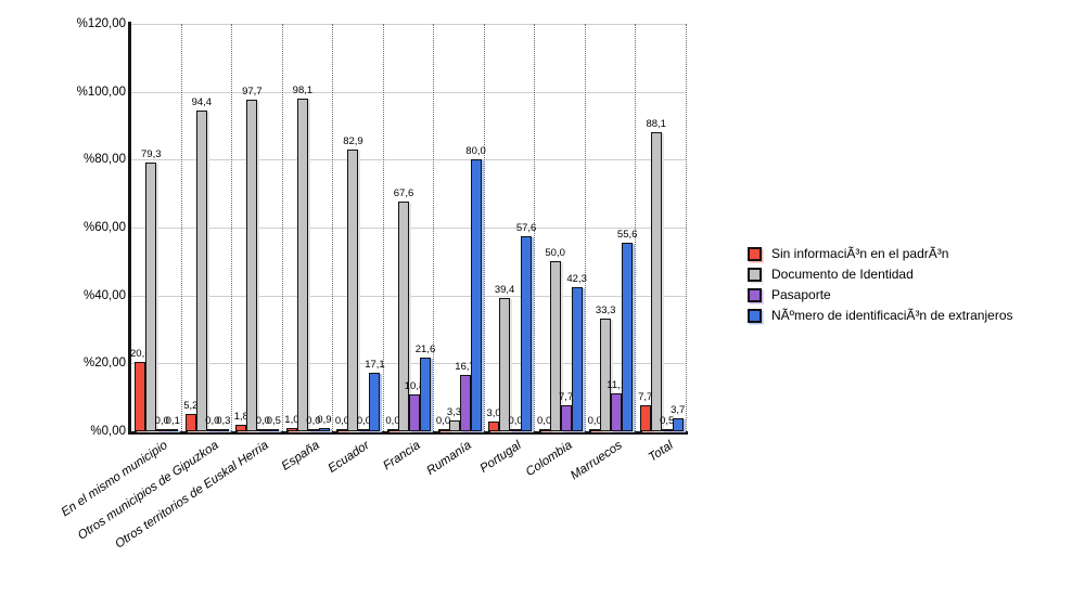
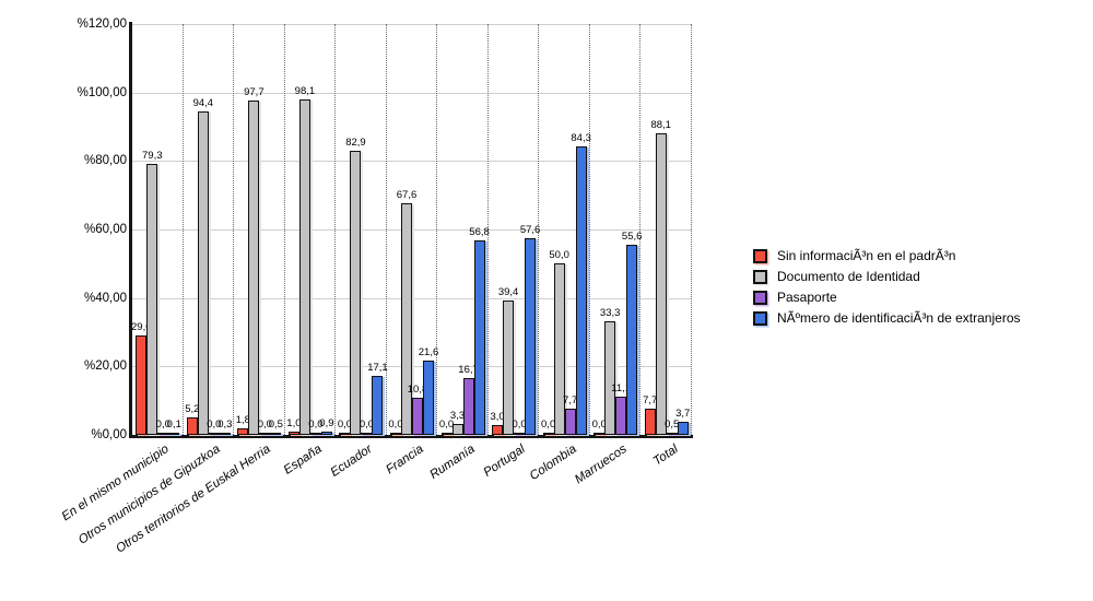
Sin informaciÃ³n en el padrÃ³n/En el mismo municipio: 20,5 -> 29,0
NÃºmero de identificaciÃ³n de extranjeros/Rumanía: 80,0 -> 56,8
NÃºmero de identificaciÃ³n de extranjeros/Colombia: 42,3 -> 84,3
